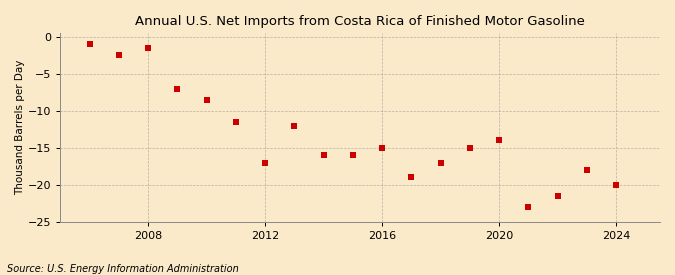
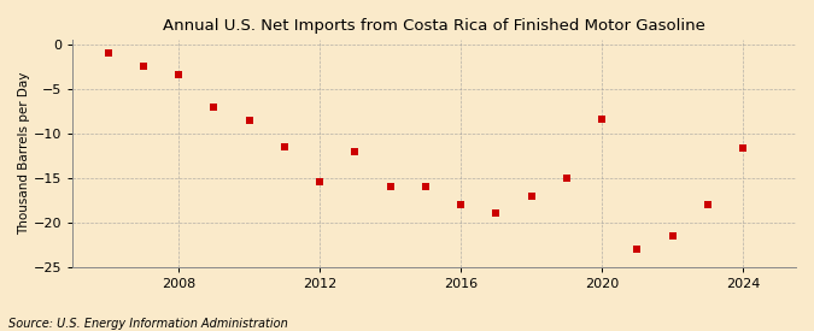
2008: -1.5 -> -3.4
2012: -17.0 -> -15.4
2016: -15.0 -> -18.0
2020: -14.0 -> -8.4
2024: -20.0 -> -11.6
